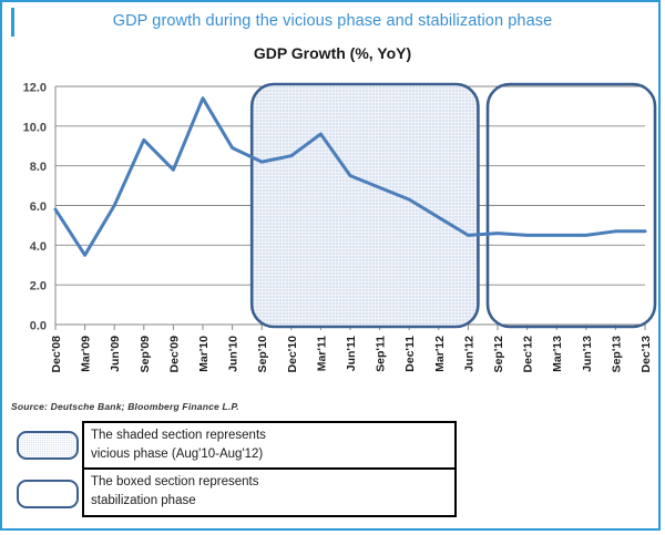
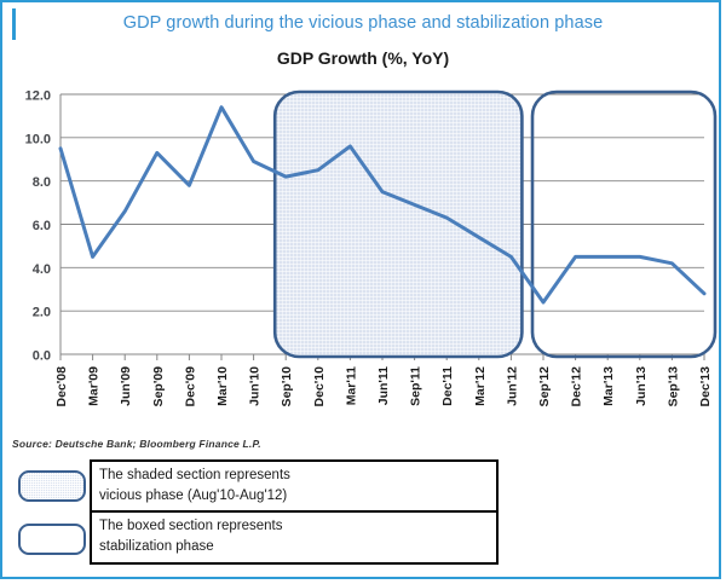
Dec'08: 5.8 -> 9.5
Mar'09: 3.5 -> 4.5
Jun'09: 6.0 -> 6.6
Sep'12: 4.6 -> 2.4
Sep'13: 4.7 -> 4.2
Dec'13: 4.7 -> 2.8
